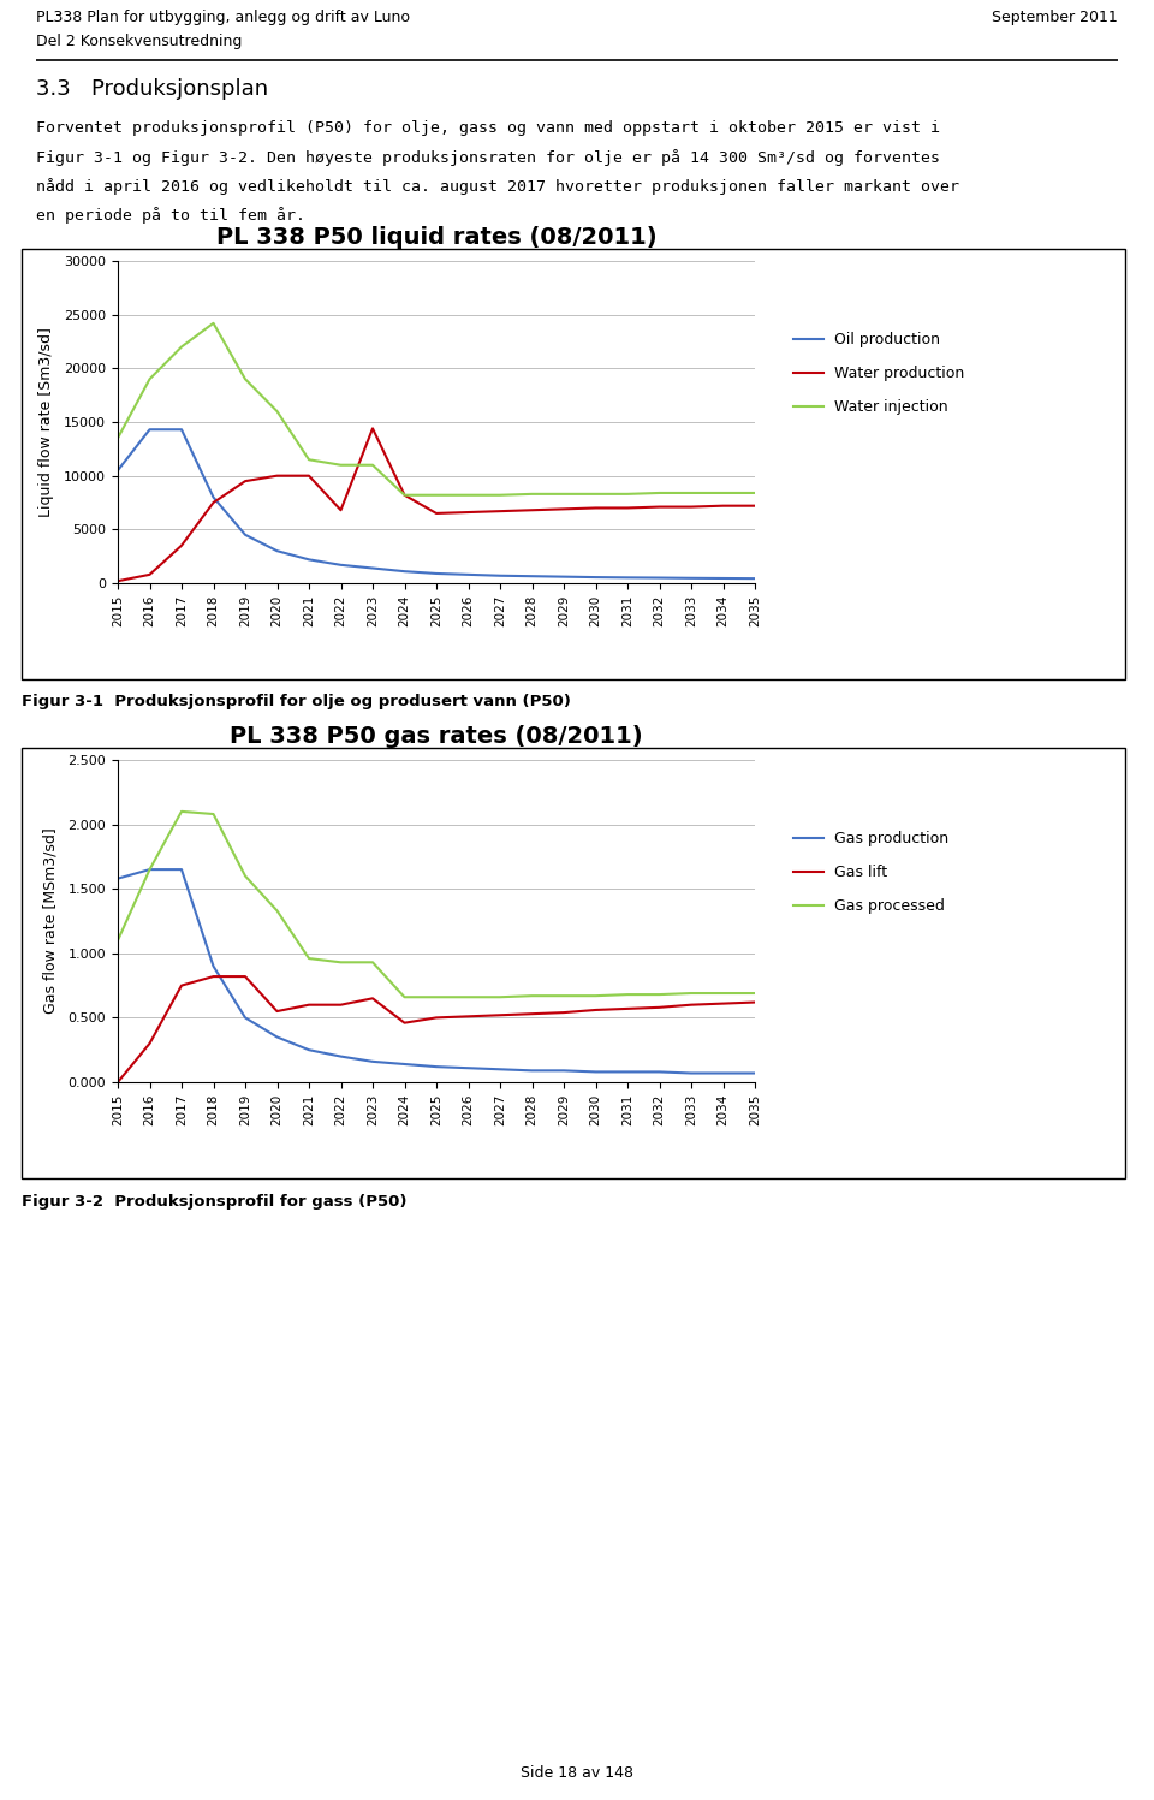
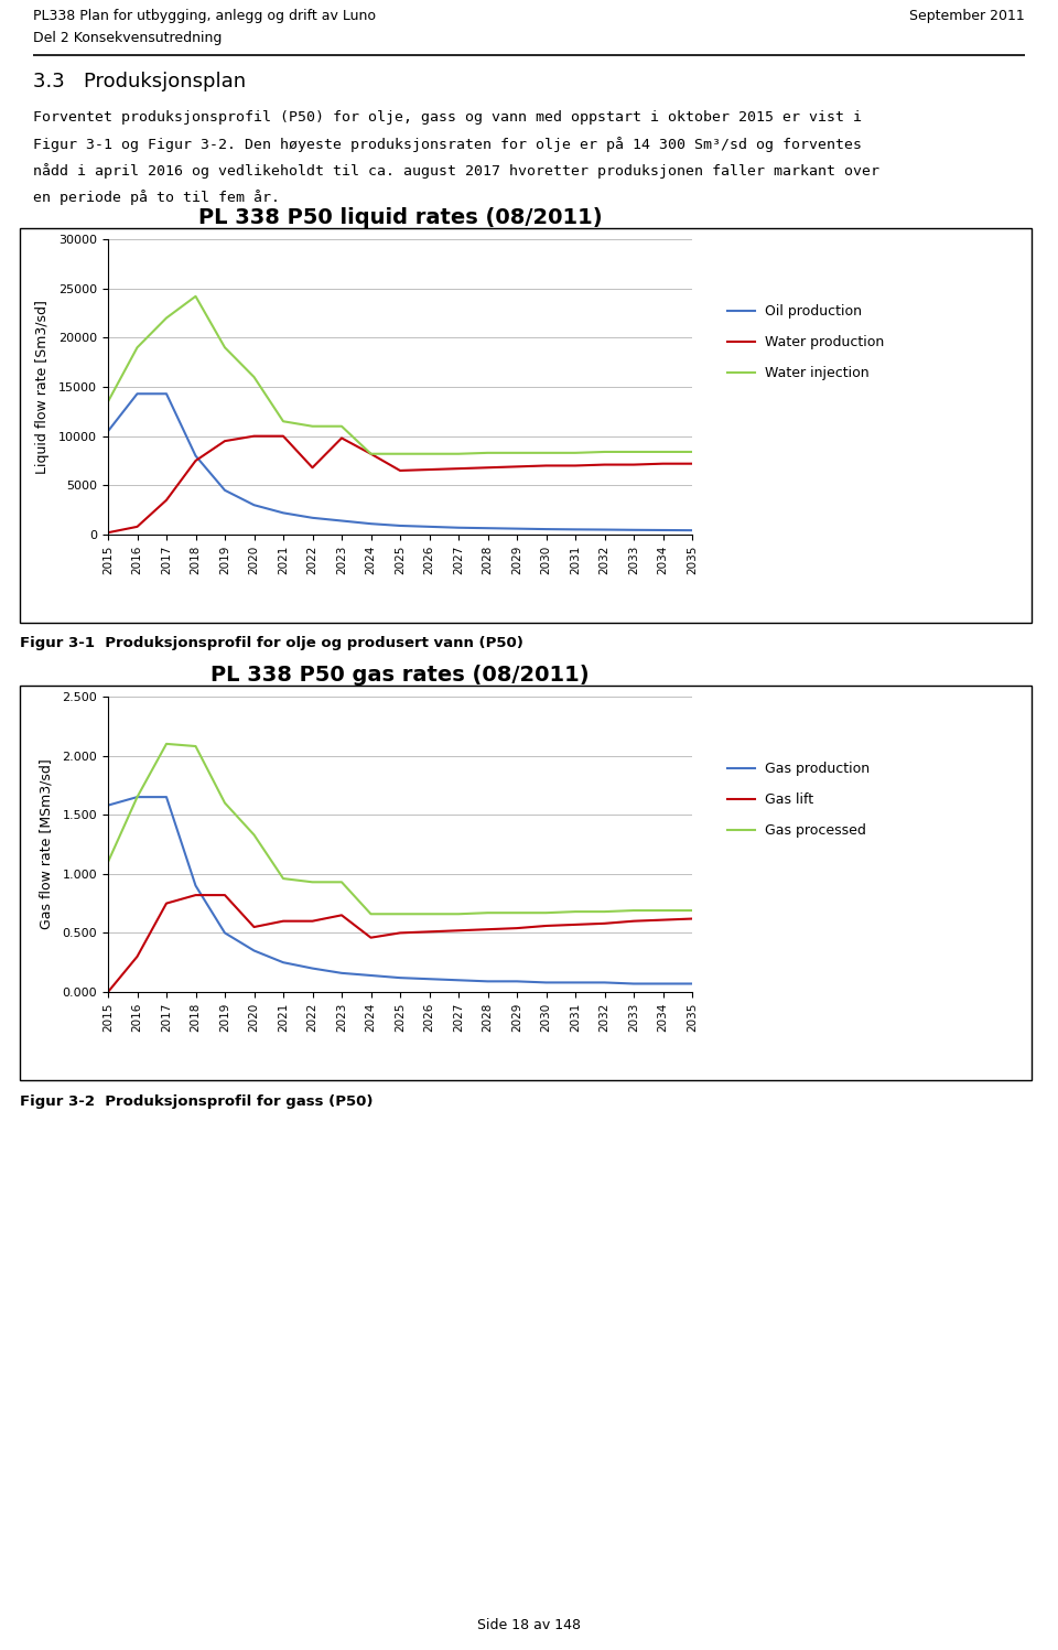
PL 338 P50 liquid rates (08/2011)/Water production/2023: 14400 -> 9800
